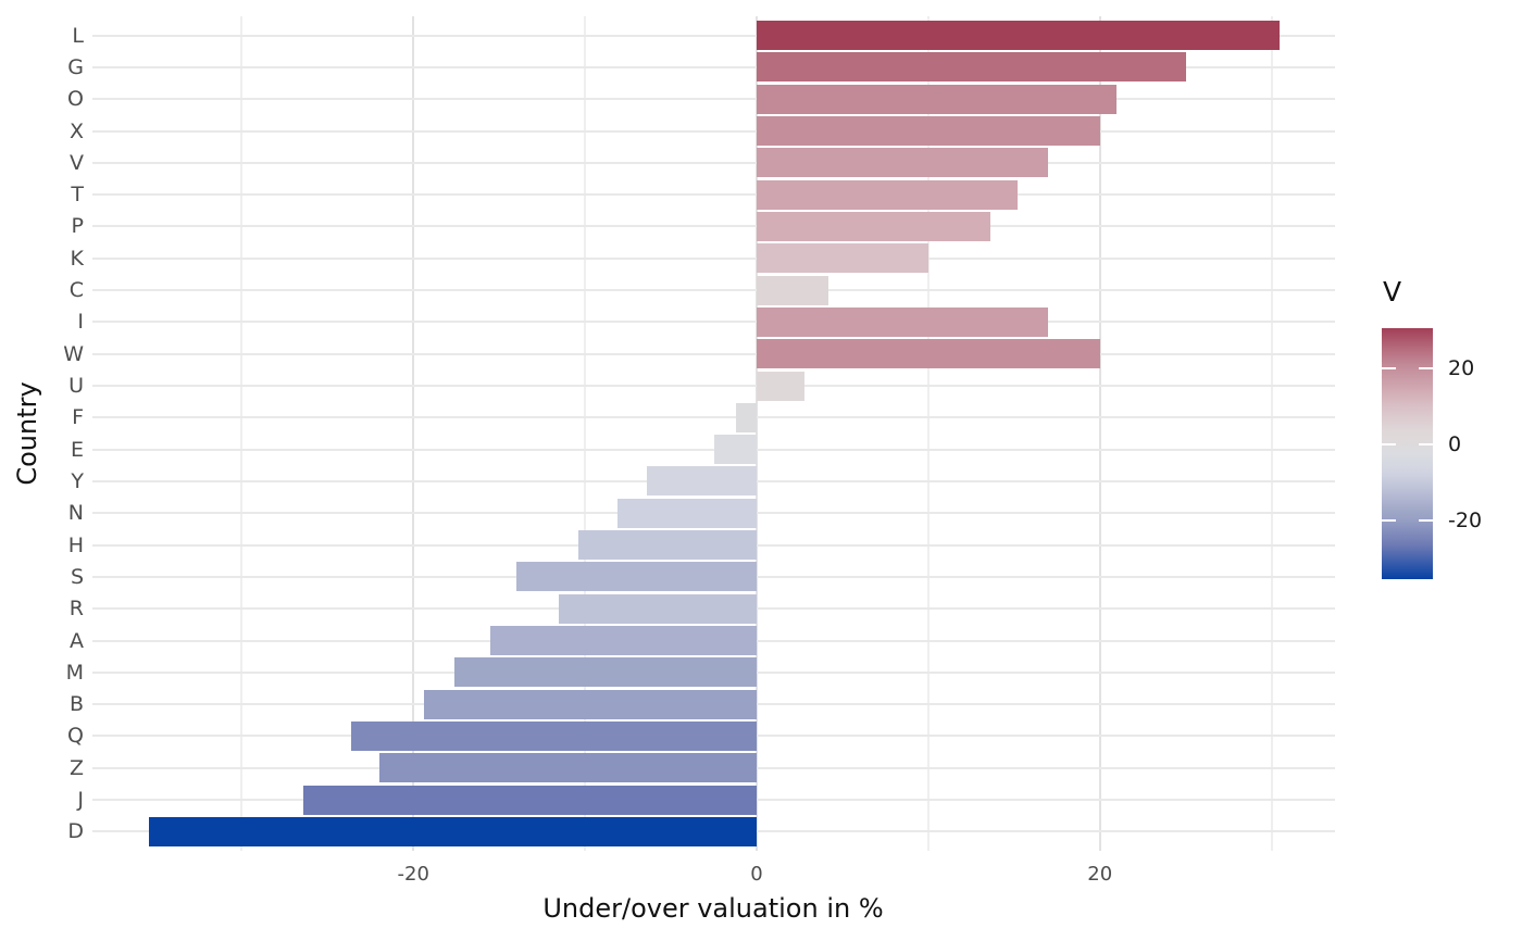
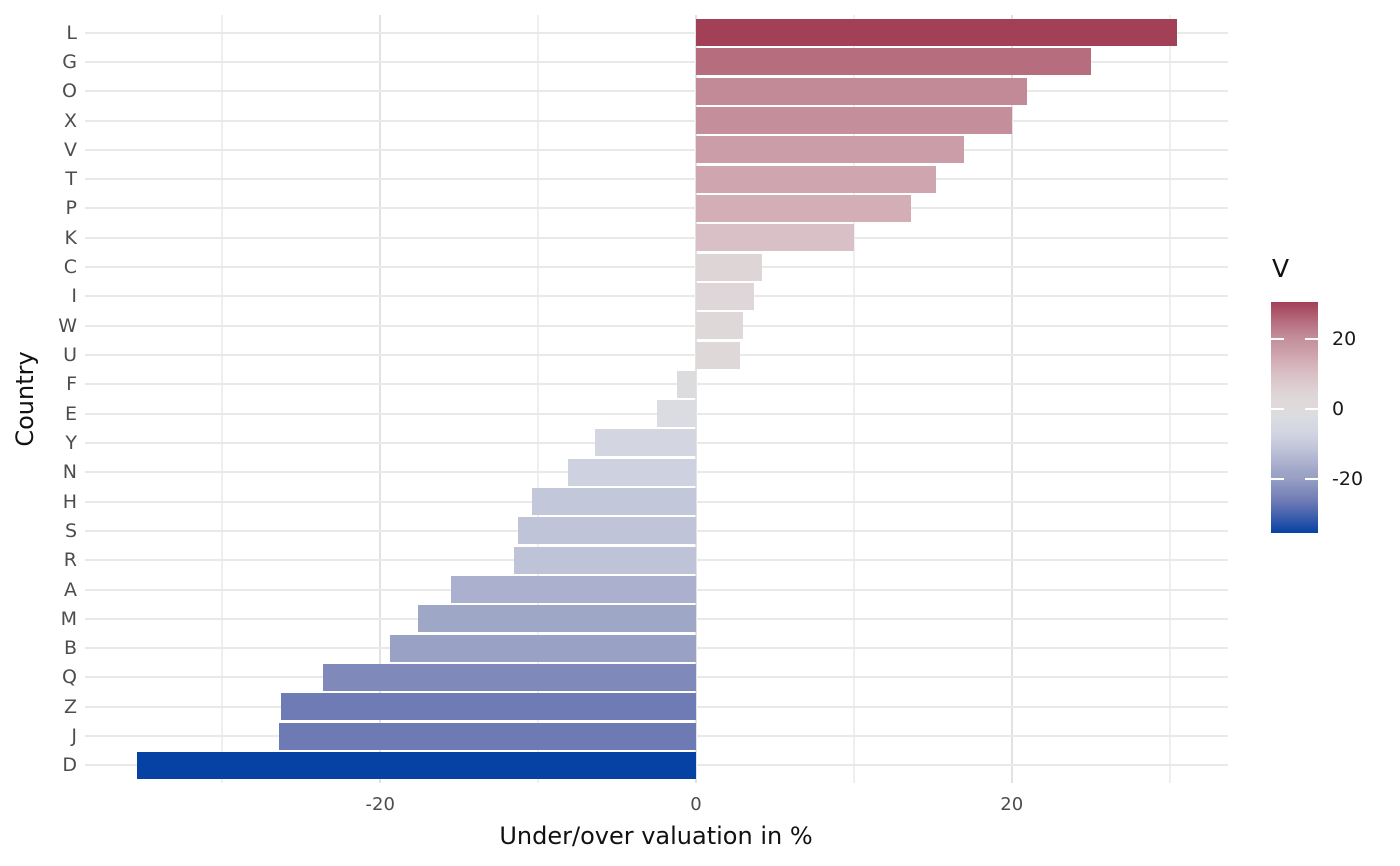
I: 17 -> 4
W: 20 -> 3
S: -14 -> -11
Z: -22 -> -26
